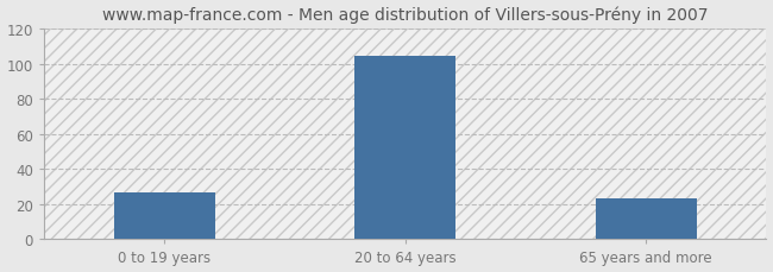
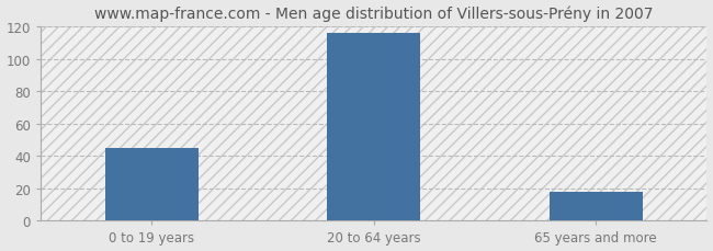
0 to 19 years: 27 -> 45
20 to 64 years: 105 -> 116
65 years and more: 23 -> 18
